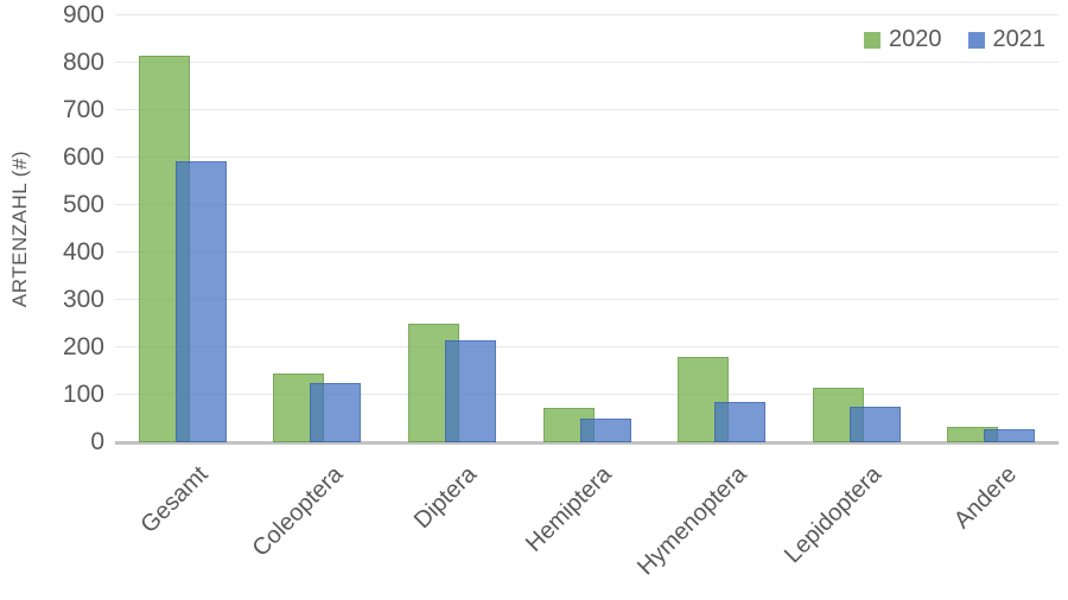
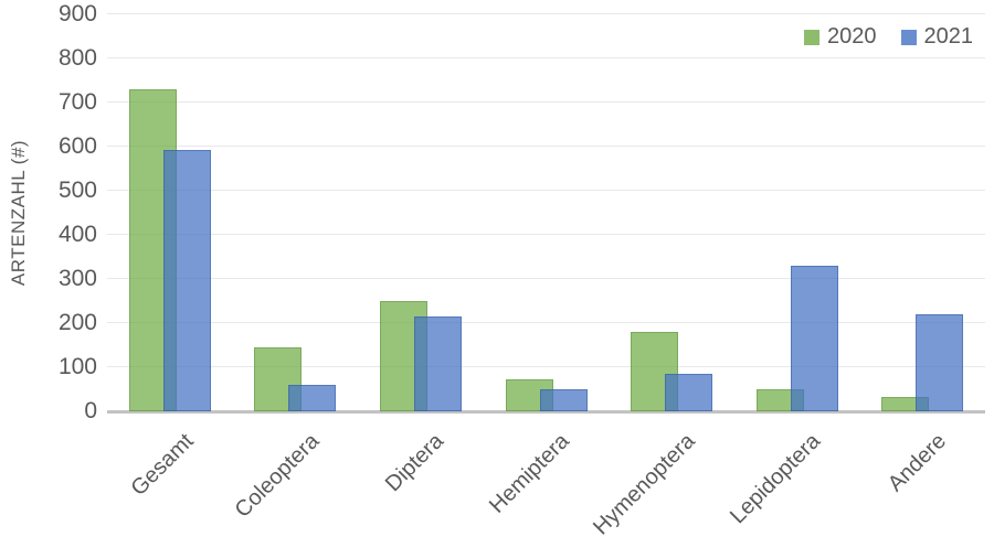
2020/Gesamt: 820 -> 730
2021/Coleoptera: 120 -> 60
2020/Lepidoptera: 110 -> 50
2021/Lepidoptera: 70 -> 330
2021/Andere: 30 -> 220
